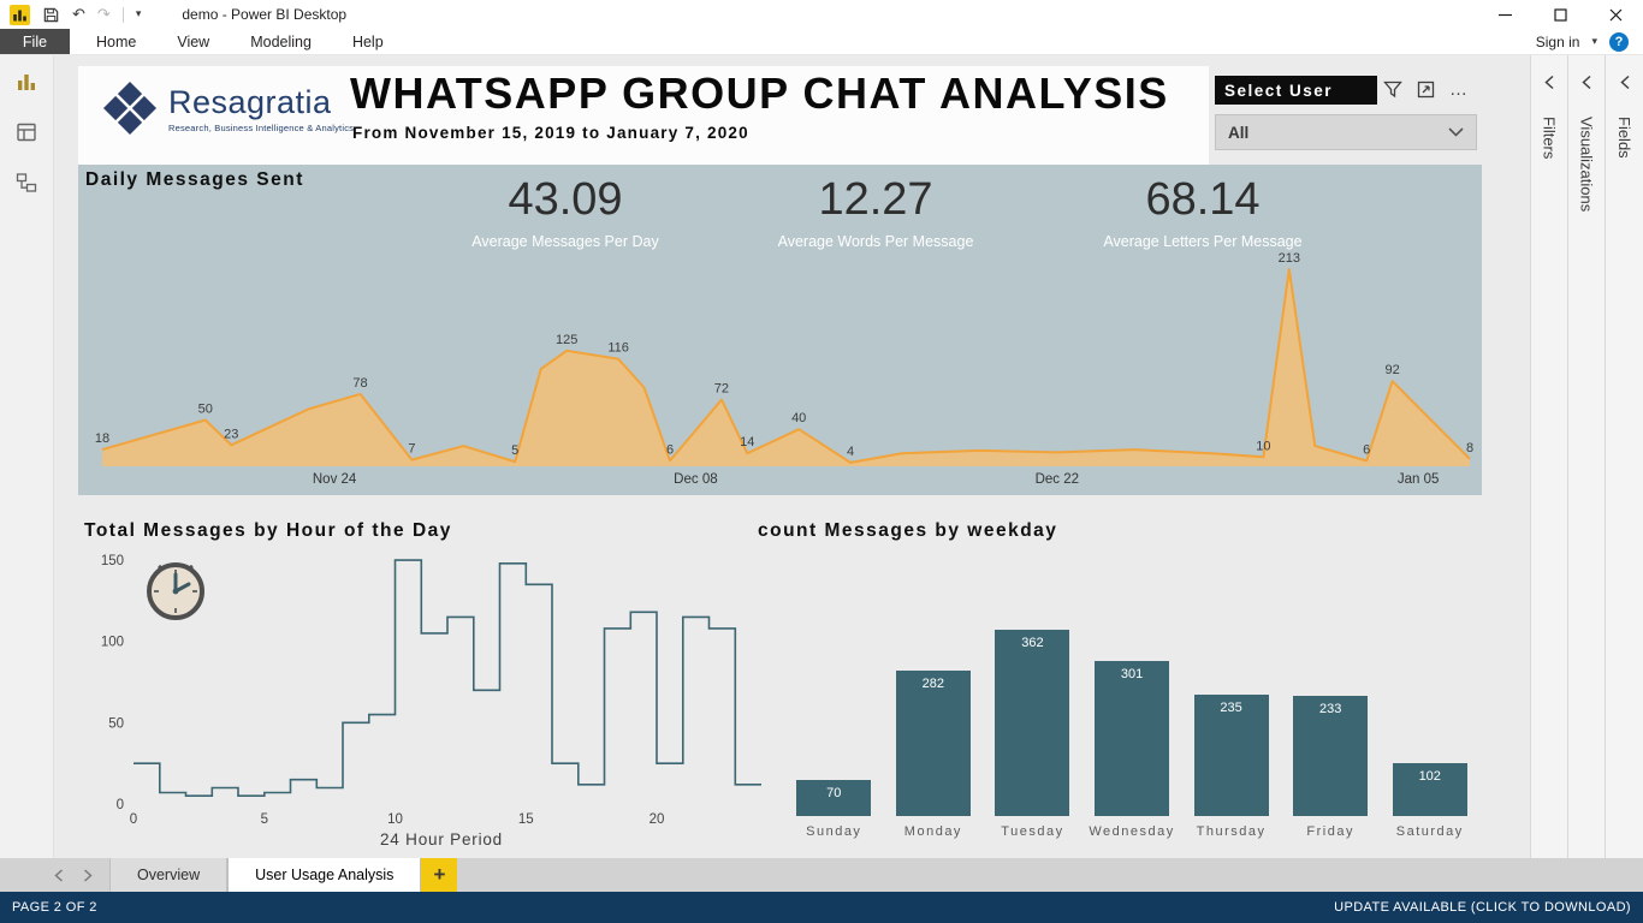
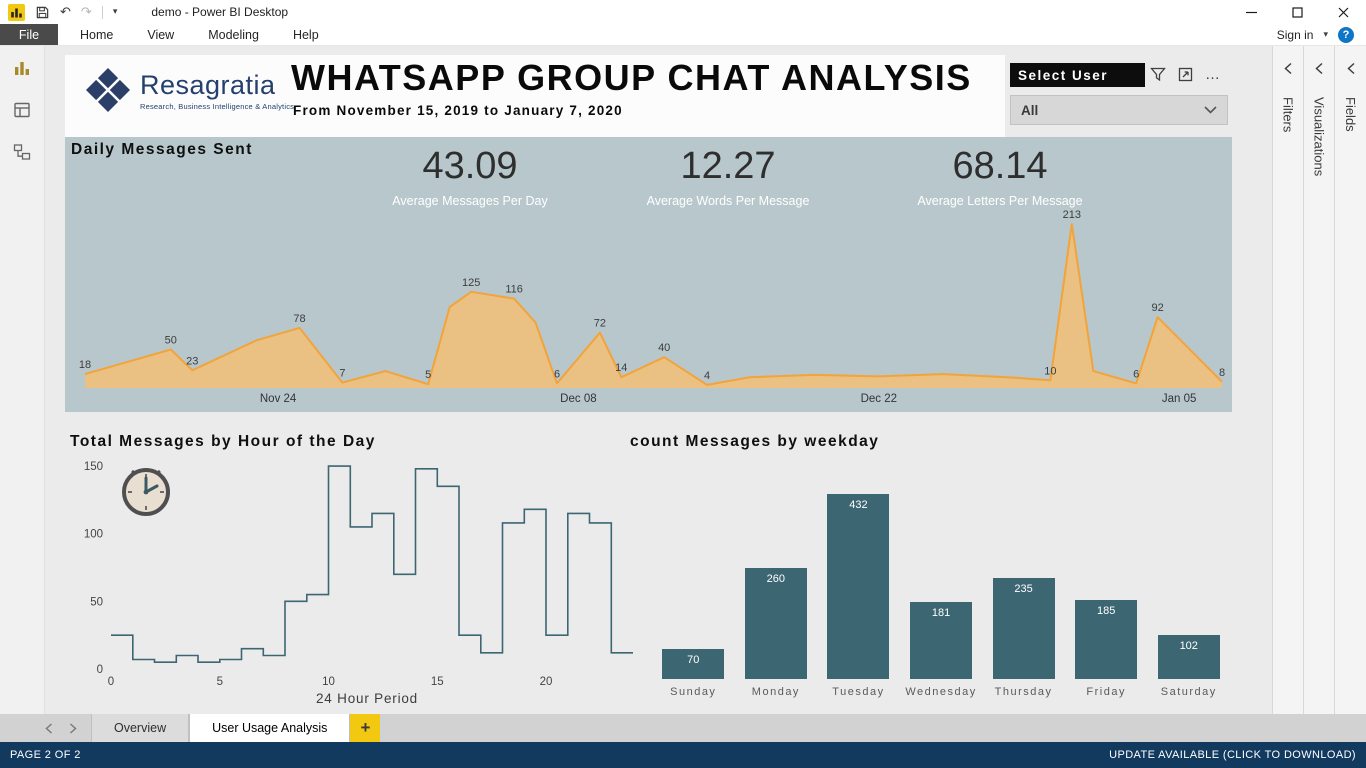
count Messages by weekday/Monday: 282 -> 260
count Messages by weekday/Tuesday: 362 -> 432
count Messages by weekday/Wednesday: 301 -> 181
count Messages by weekday/Friday: 233 -> 185
